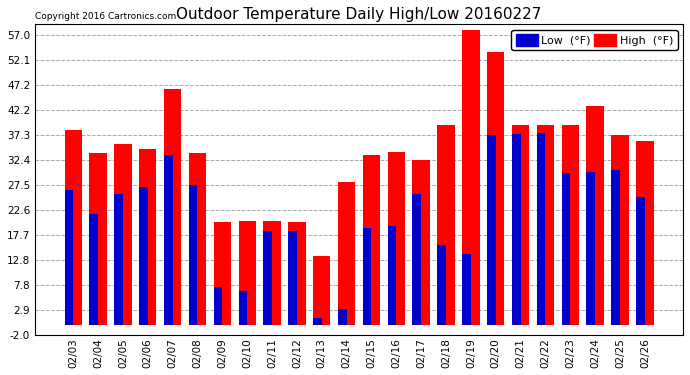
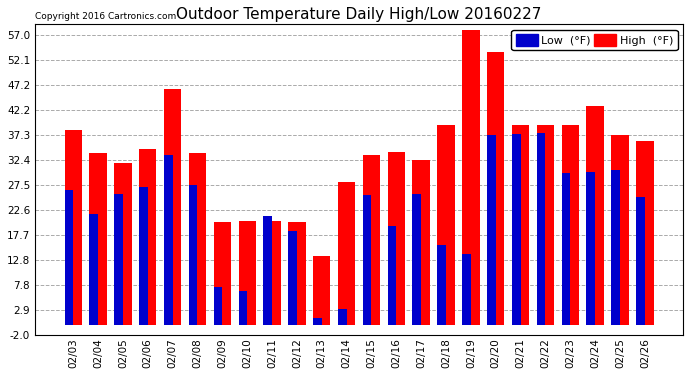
High (°F)/02/05: 35.6 -> 31.8
Low (°F)/02/11: 18.5 -> 21.4
Low (°F)/02/15: 19.0 -> 25.6
